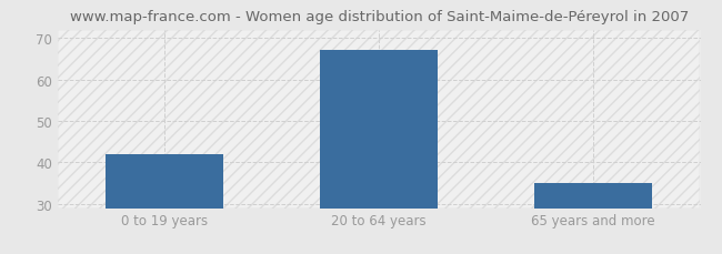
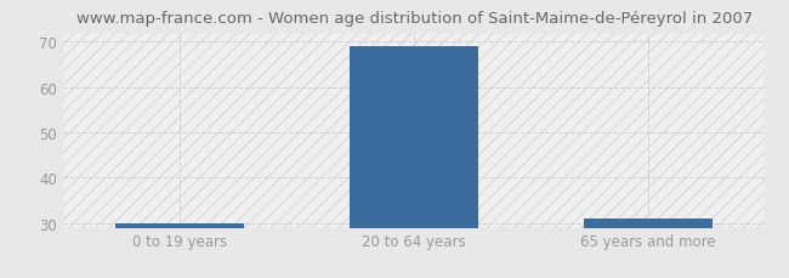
0 to 19 years: 42 -> 30
20 to 64 years: 67 -> 69
65 years and more: 35 -> 31
